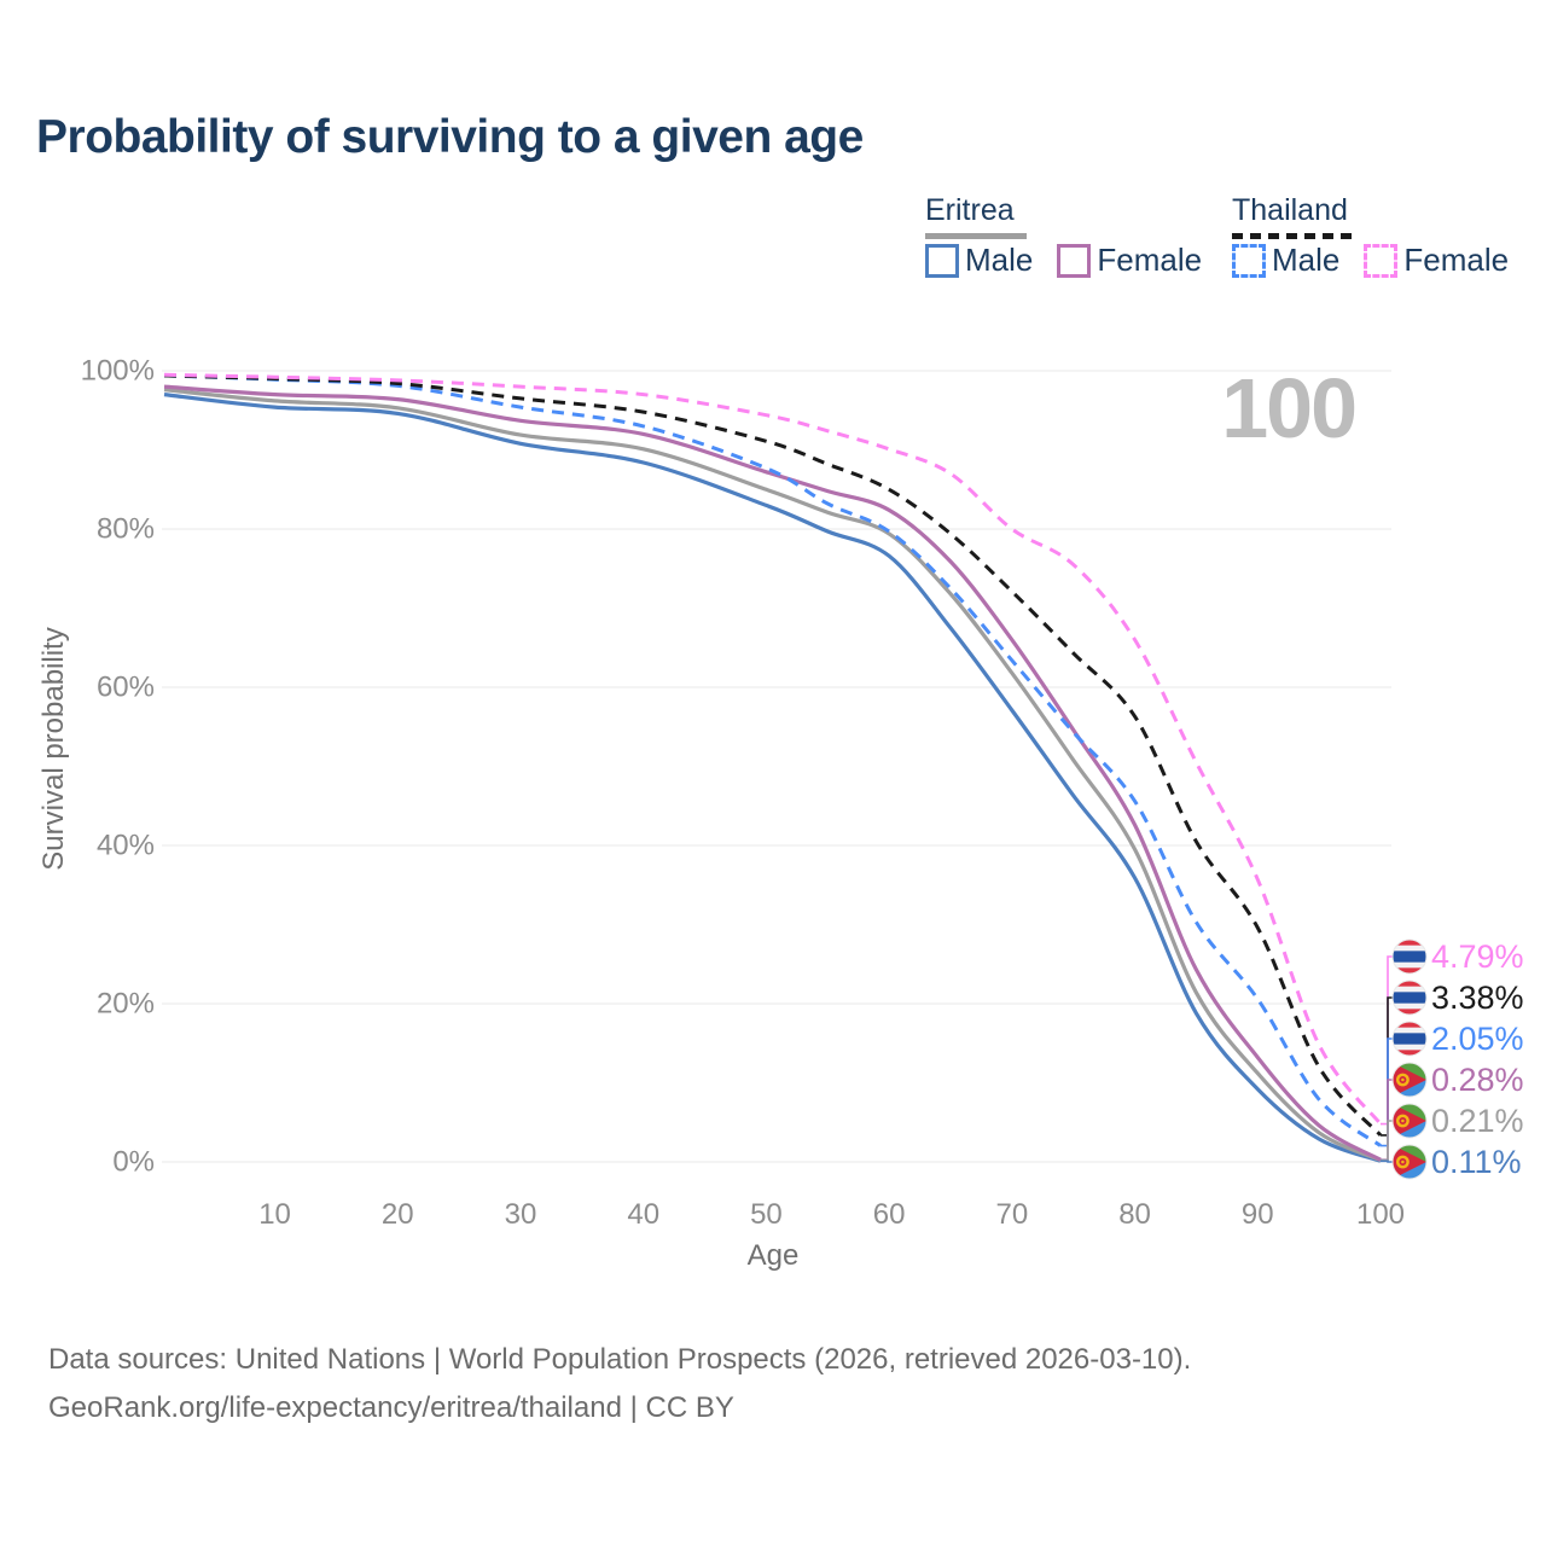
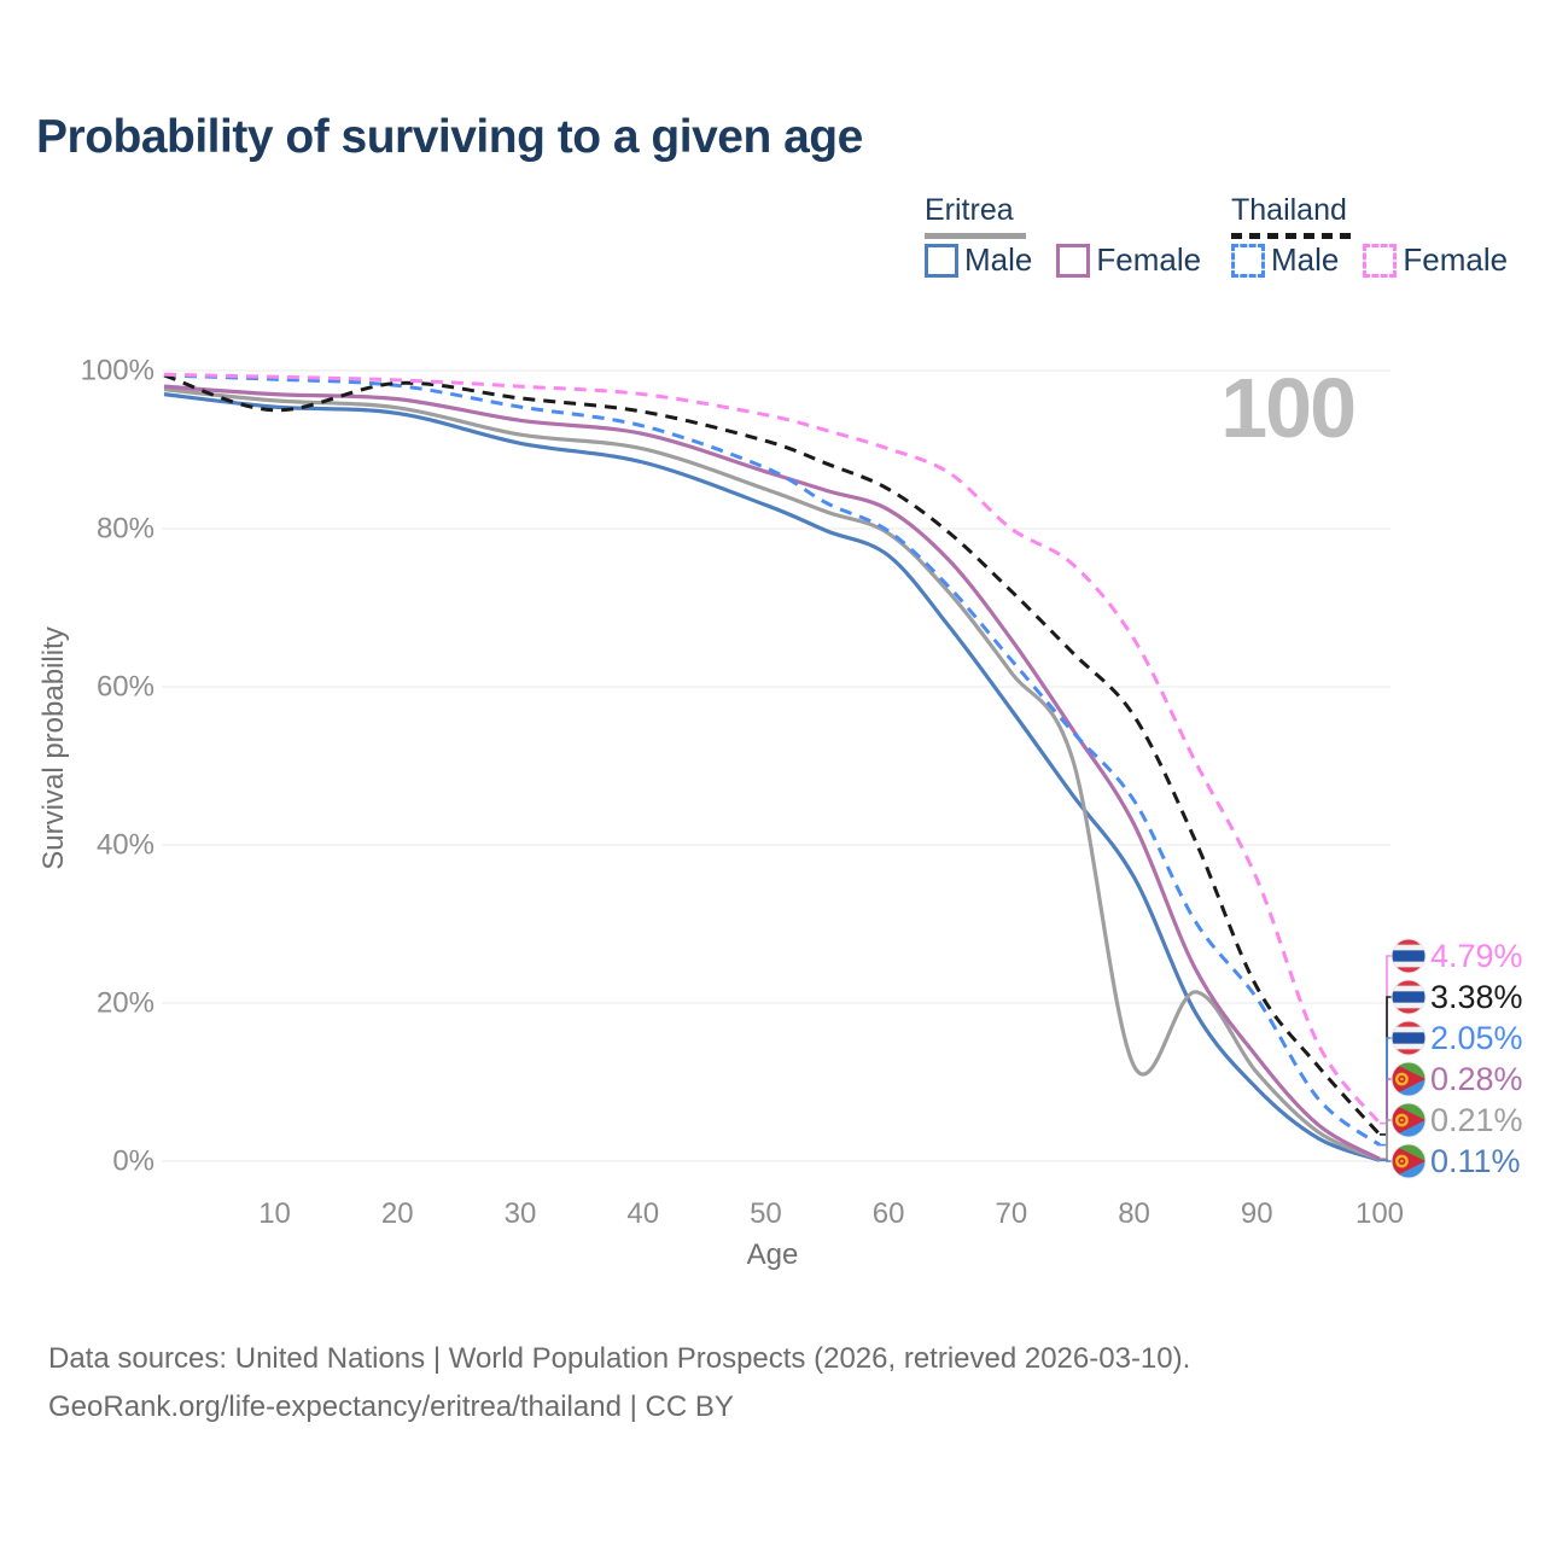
Thailand/10: 99% -> 95%
Eritrea/80: 40% -> 12%
Thailand/90: 30% -> 22%
